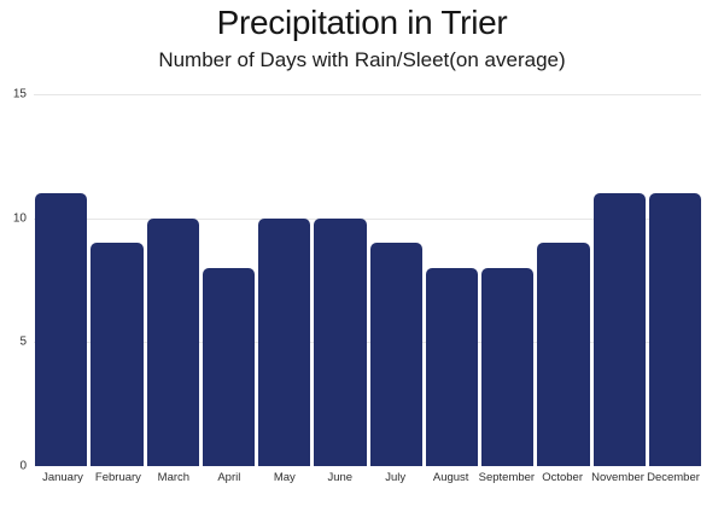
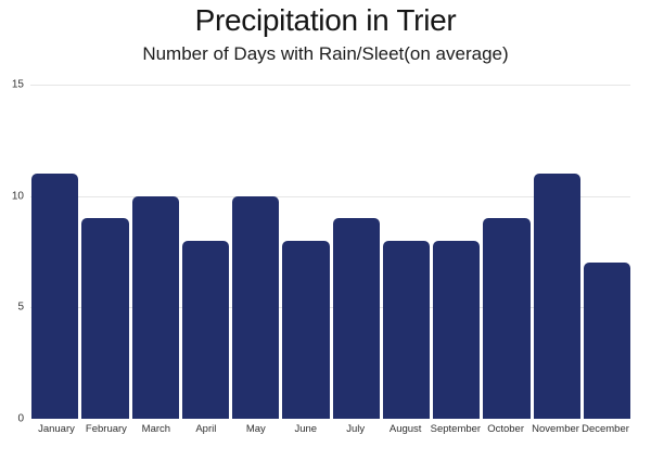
June: 10 -> 8
December: 11 -> 7
